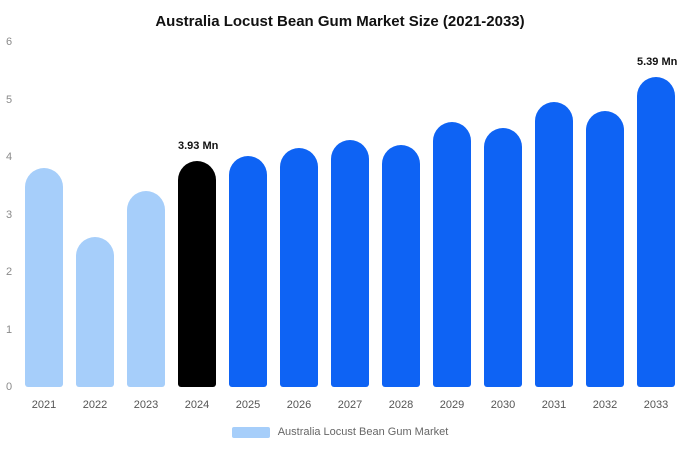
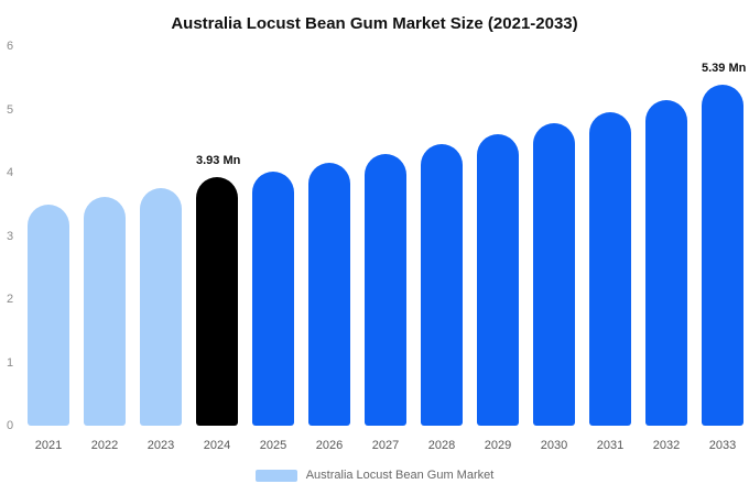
2021: 3.8 -> 3.5
2022: 2.6 -> 3.6
2023: 3.4 -> 3.8
2028: 4.2 -> 4.5
2030: 4.5 -> 4.8
2032: 4.8 -> 5.2
